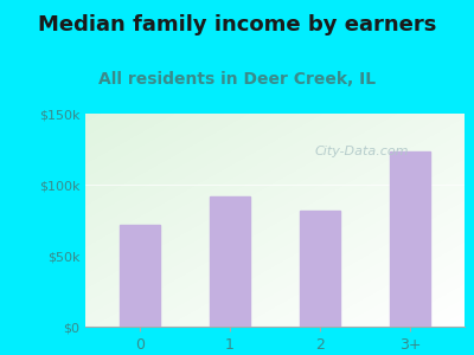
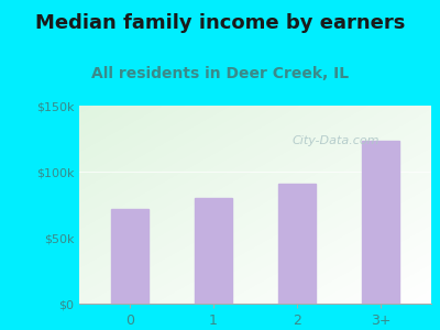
1: $92k -> $80k
2: $82k -> $91k
